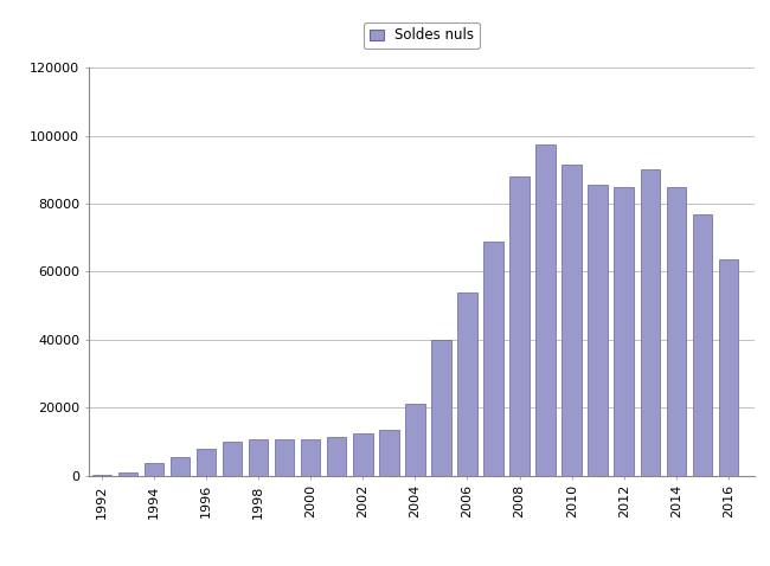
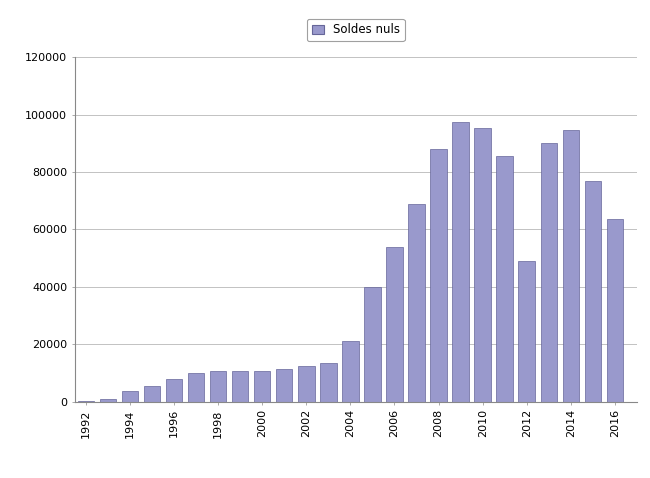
2010: 91500 -> 95500
2012: 85000 -> 49000
2014: 85000 -> 94500
